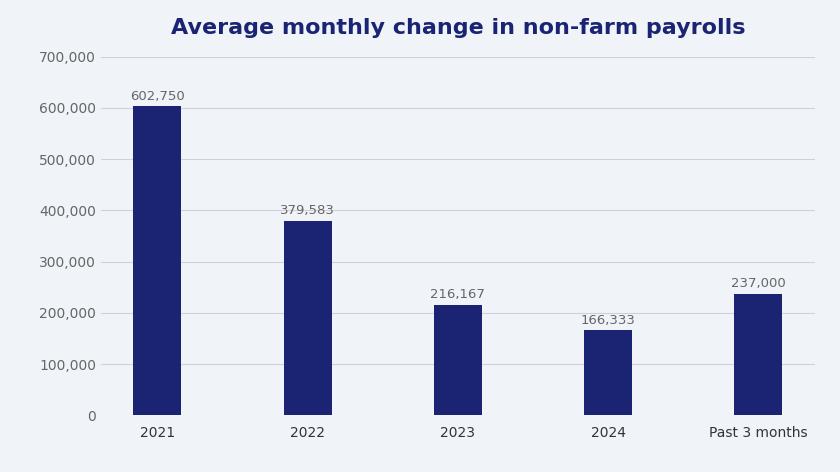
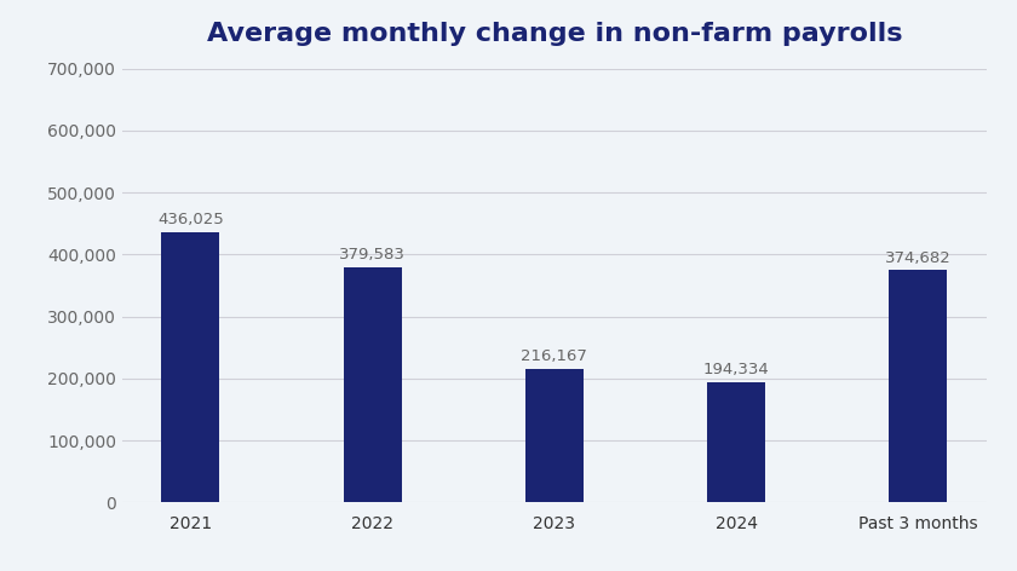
2021: 602,750 -> 436,025
2024: 166,333 -> 194,334
Past 3 months: 237,000 -> 374,682
